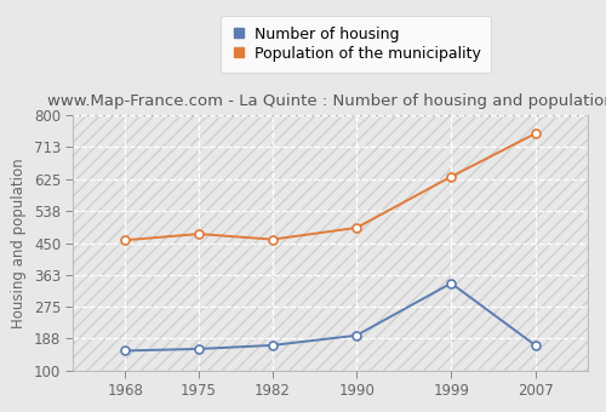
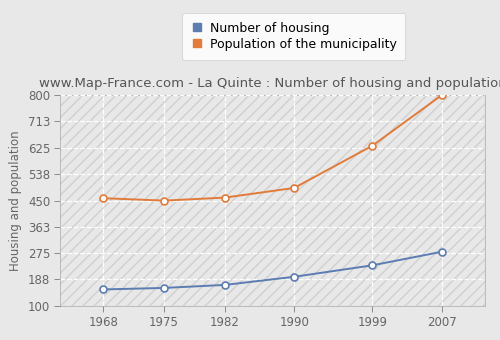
Population of the municipality/1975: 475 -> 450
Number of housing/1999: 340 -> 235
Number of housing/2007: 170 -> 280
Population of the municipality/2007: 750 -> 800
